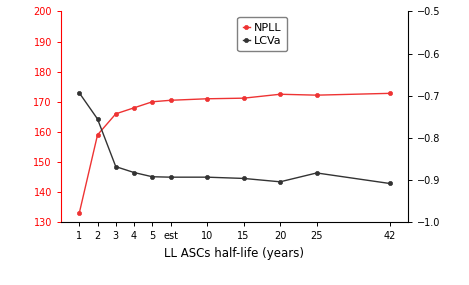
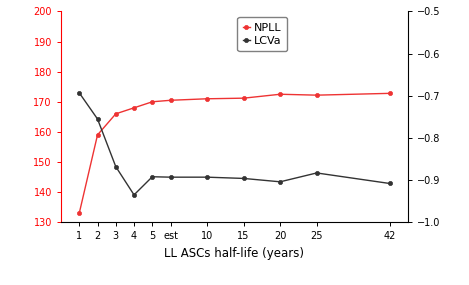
LCVa/4: -0.882 -> -0.935
